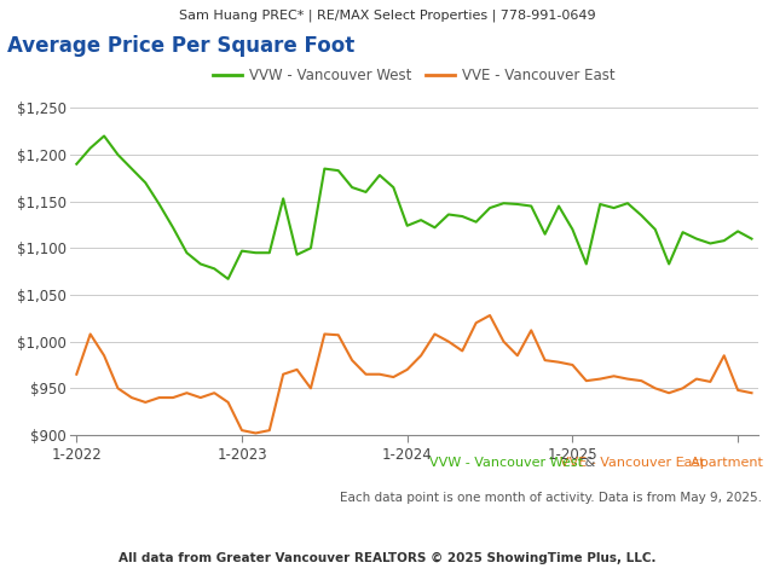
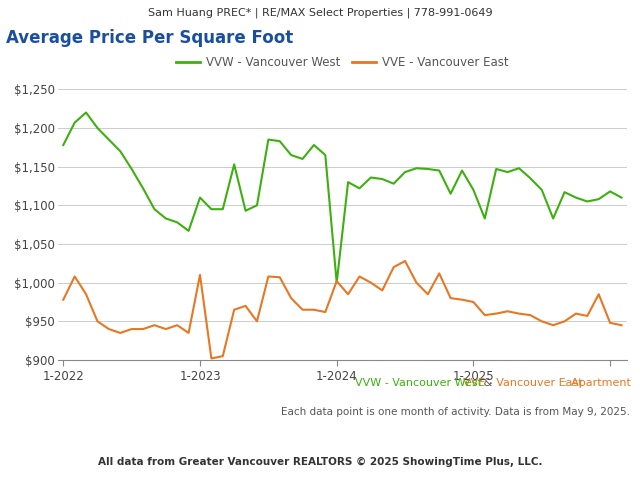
VVW - Vancouver West/1-2022: $1,190 -> $1,178
VVE - Vancouver East/1-2022: $965 -> $978
VVW - Vancouver West/1-2023: $1,097 -> $1,110
VVE - Vancouver East/1-2023: $905 -> $1,010
VVW - Vancouver West/1-2024: $1,124 -> $1,000
VVE - Vancouver East/1-2024: $970 -> $1,002
